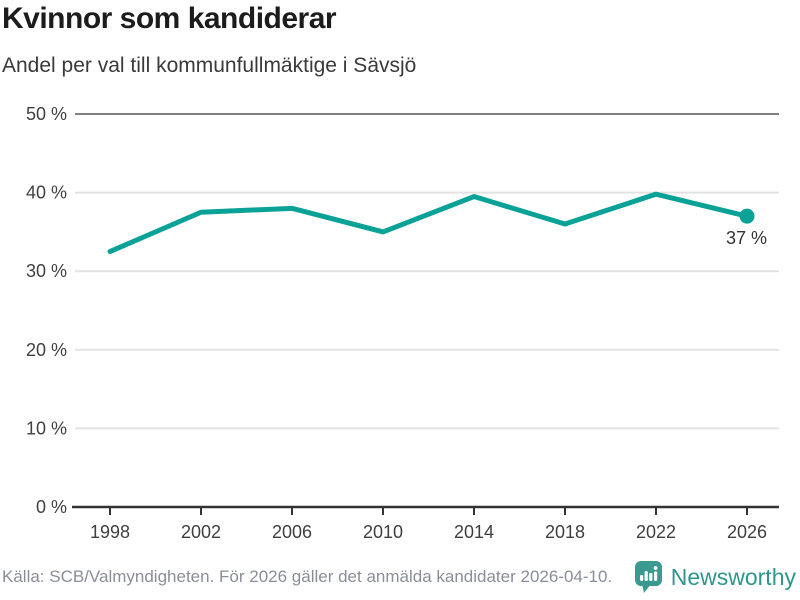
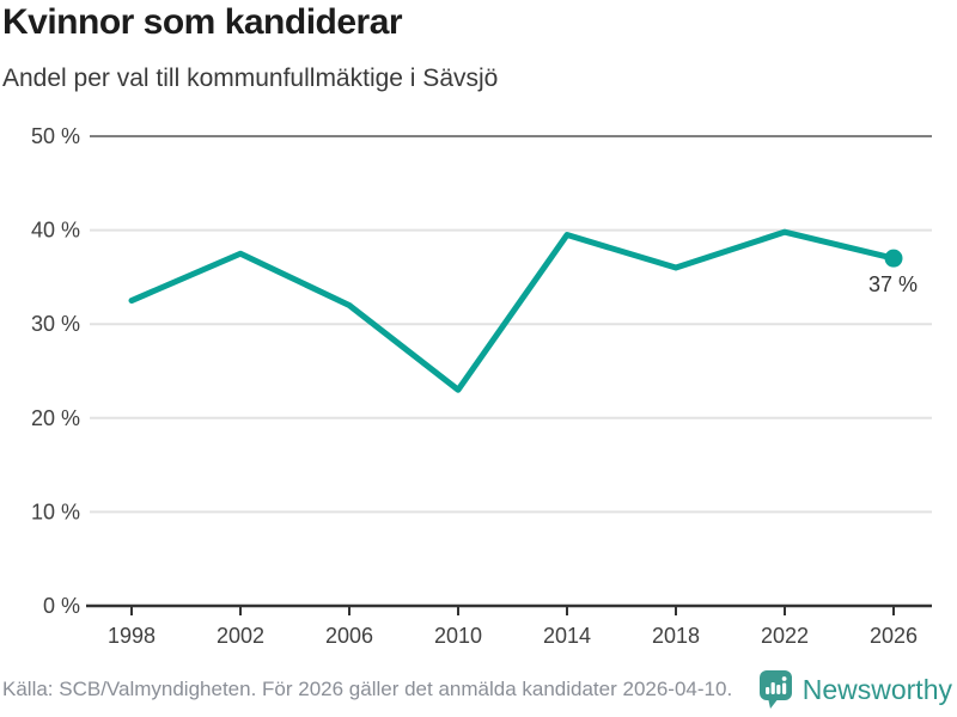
2006: 38% -> 32%
2010: 35% -> 23%
